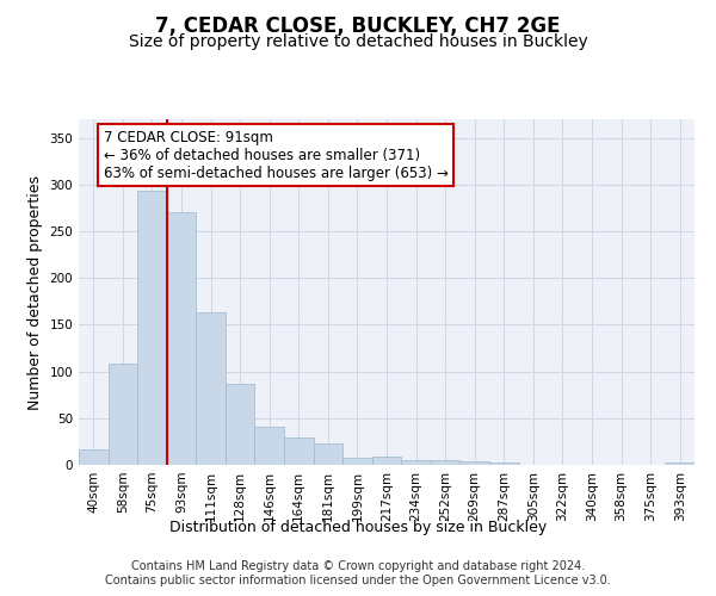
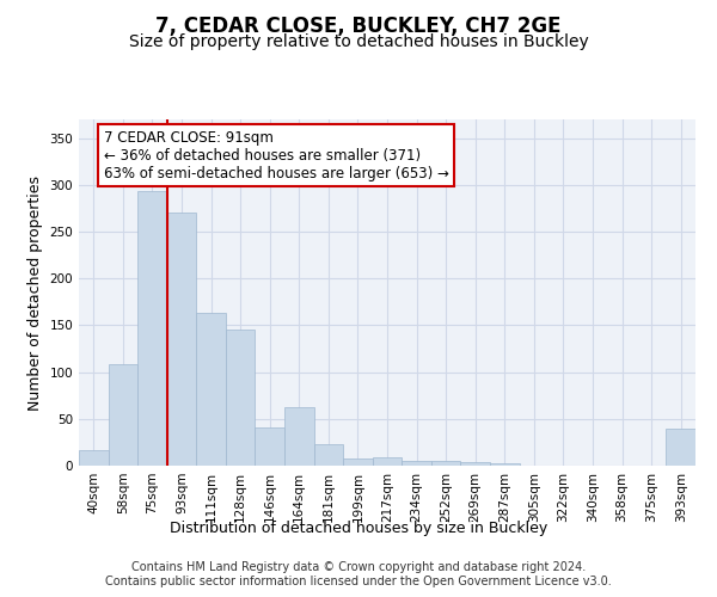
128sqm: 87 -> 146
164sqm: 29 -> 62
393sqm: 3 -> 40
